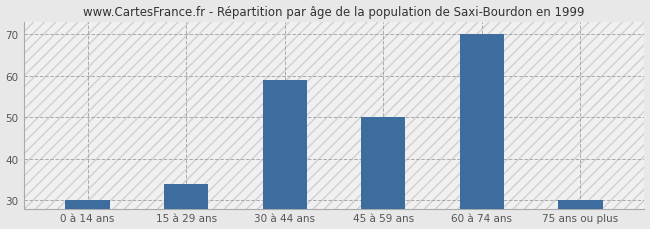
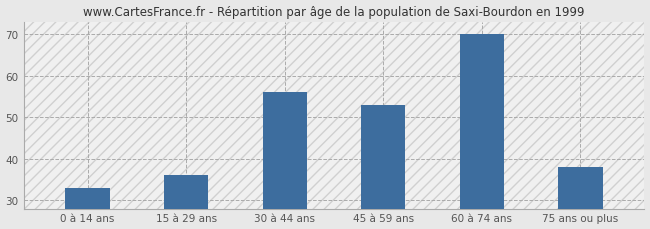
0 à 14 ans: 30 -> 33
15 à 29 ans: 34 -> 36
30 à 44 ans: 59 -> 56
45 à 59 ans: 50 -> 53
75 ans ou plus: 30 -> 38
